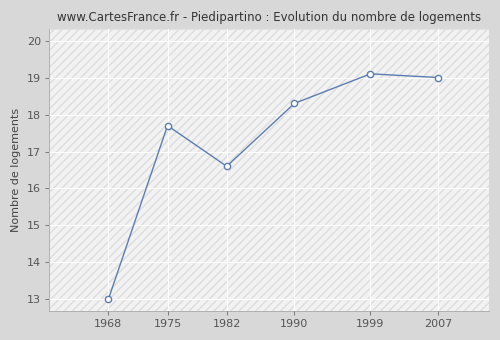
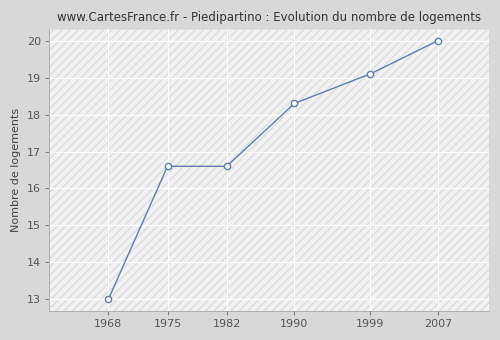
1975: 17.7 -> 16.6
2007: 19.0 -> 20.0
